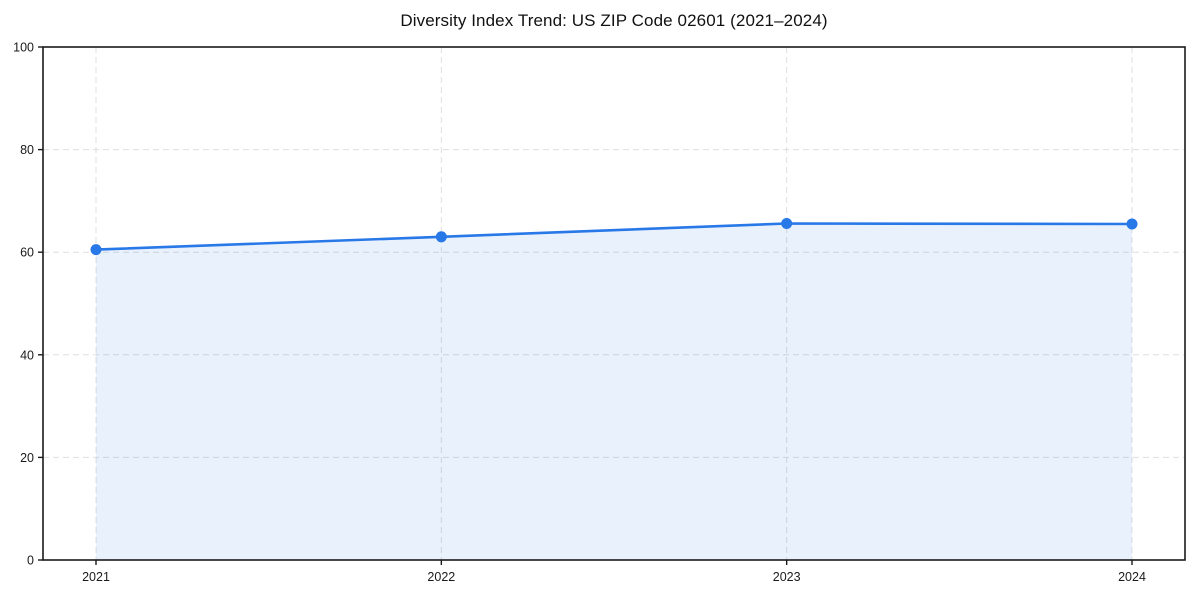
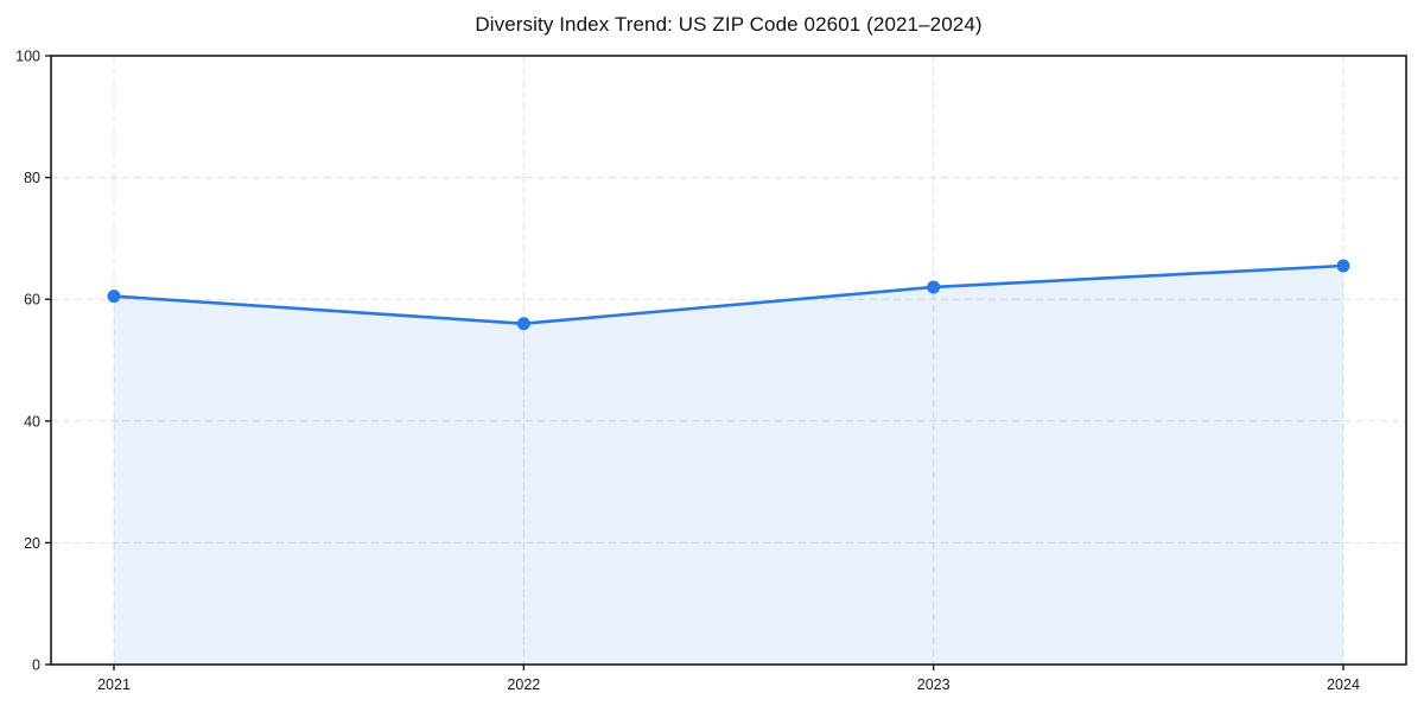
2022: 63 -> 56
2023: 66 -> 62
